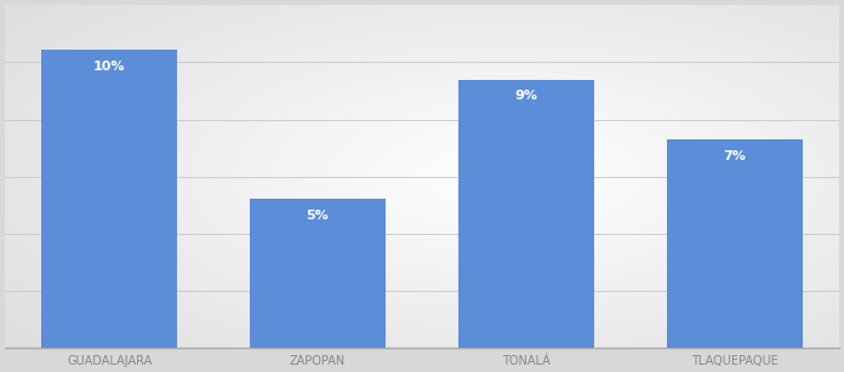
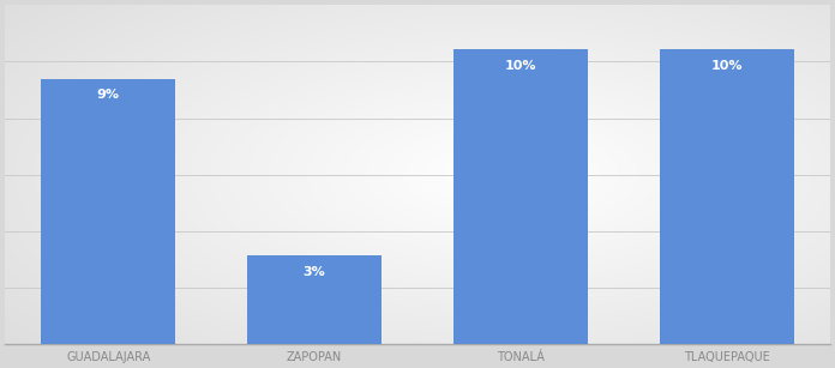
GUADALAJARA: 10% -> 9%
ZAPOPAN: 5% -> 3%
TONALÁ: 9% -> 10%
TLAQUEPAQUE: 7% -> 10%
